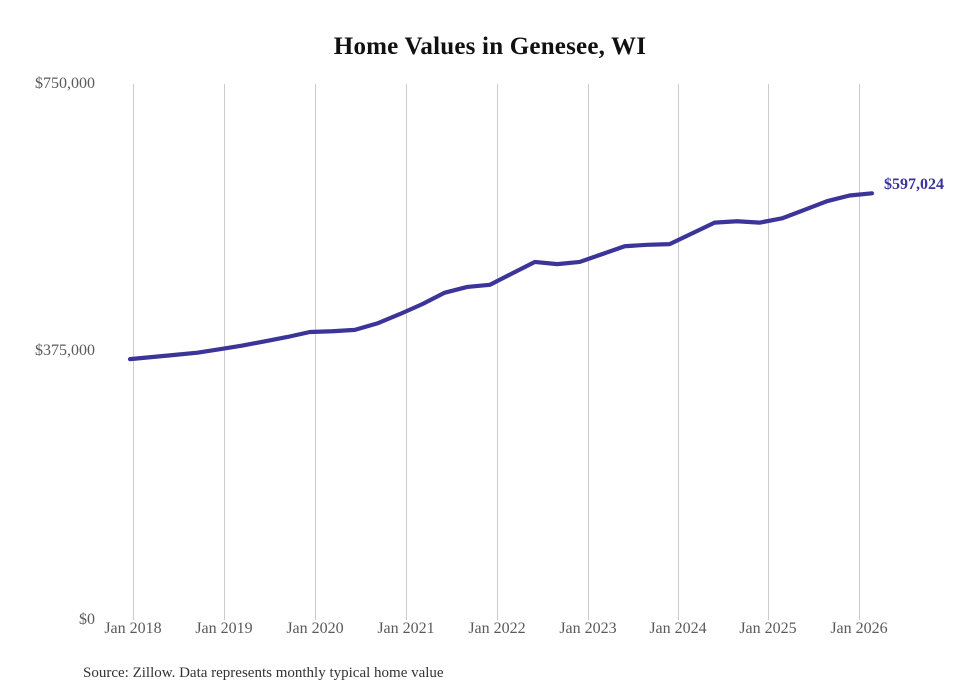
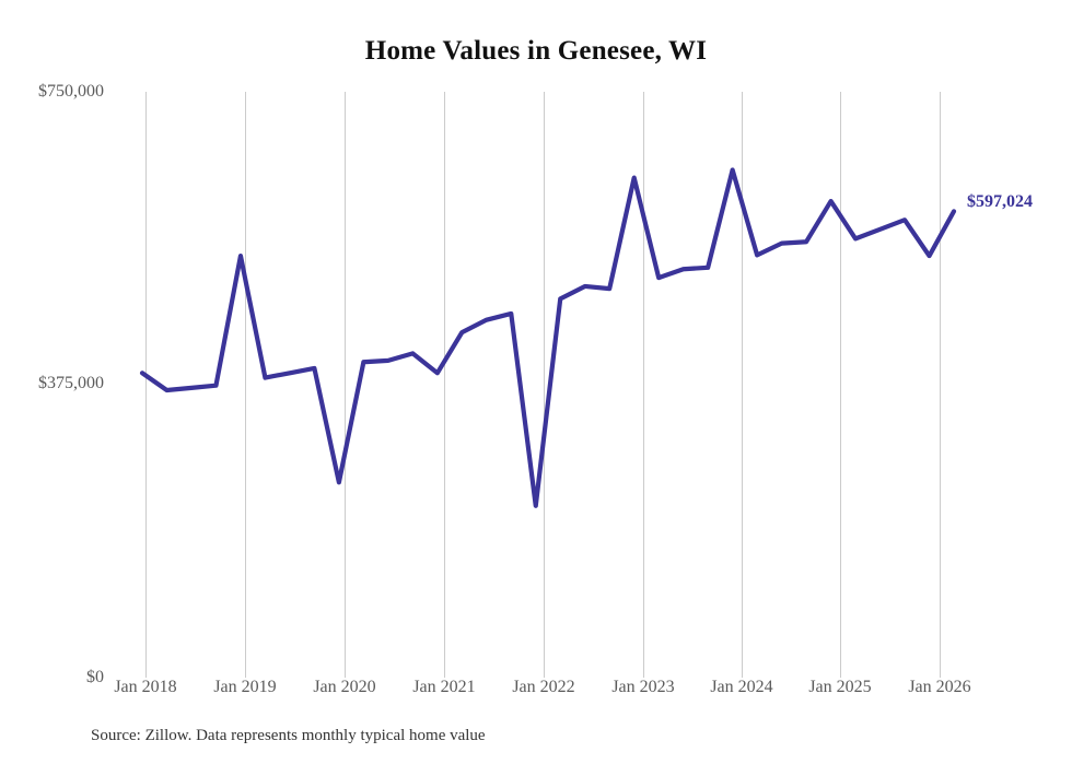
Jan 2018: $360000 -> $390000
Jan 2019: $380000 -> $540000
Jan 2020: $400000 -> $250000
Jan 2021: $430000 -> $390000
Jan 2022: $470000 -> $220000
Jan 2023: $500000 -> $640000
Jan 2024: $530000 -> $650000
Jan 2025: $560000 -> $610000
Jan 2026: $590000 -> $540000
